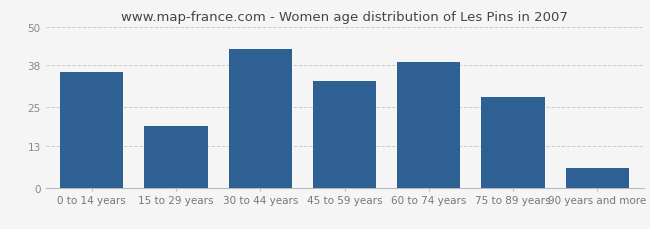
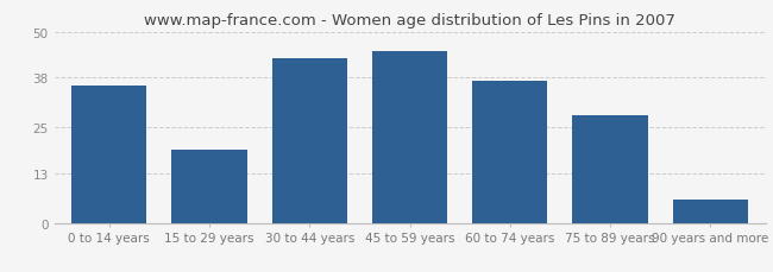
45 to 59 years: 33 -> 45
60 to 74 years: 39 -> 37
